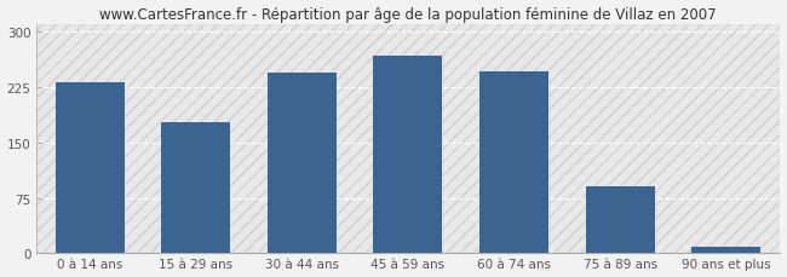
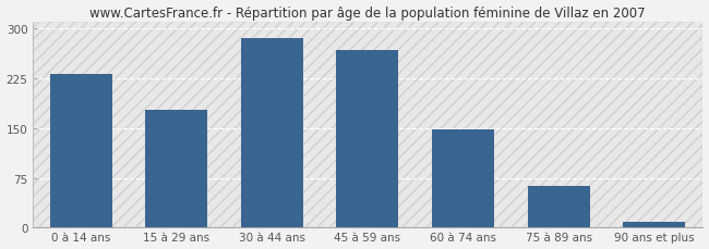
30 à 44 ans: 244 -> 285
60 à 74 ans: 246 -> 148
75 à 89 ans: 90 -> 63
